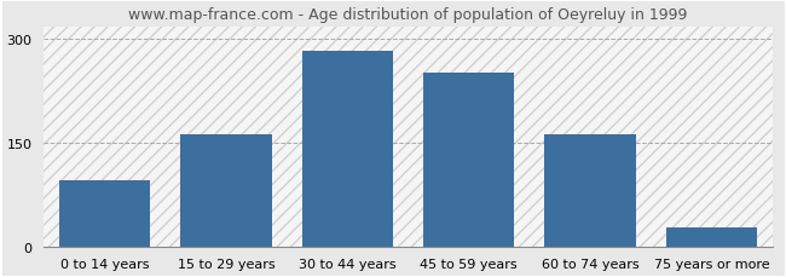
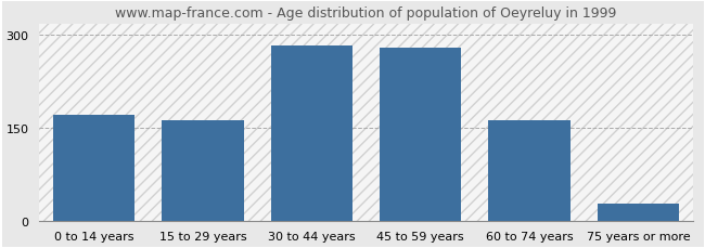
0 to 14 years: 96 -> 170
45 to 59 years: 250 -> 278
